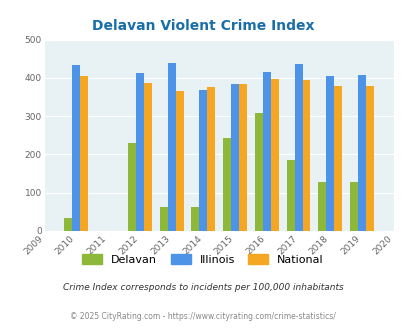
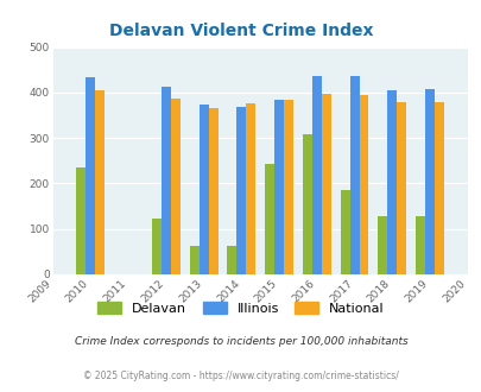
Delavan/2010: 35 -> 235
Delavan/2012: 230 -> 122
Illinois/2013: 440 -> 373
Illinois/2016: 415 -> 437
